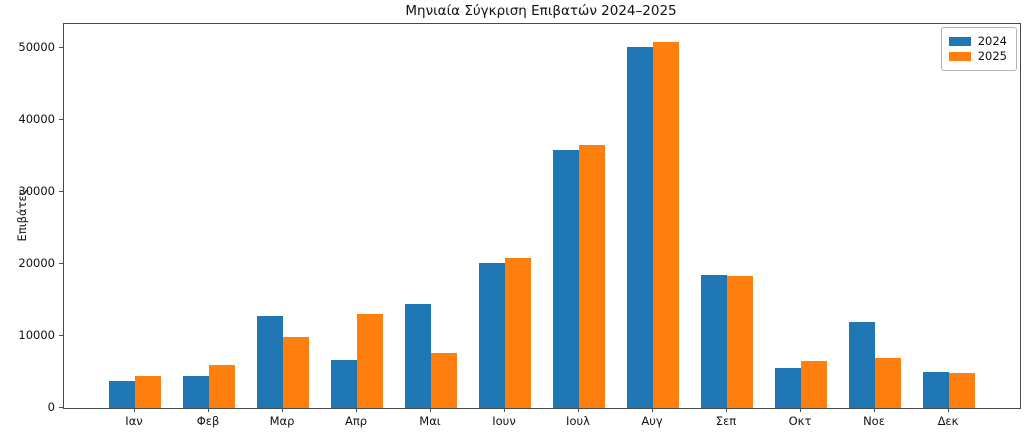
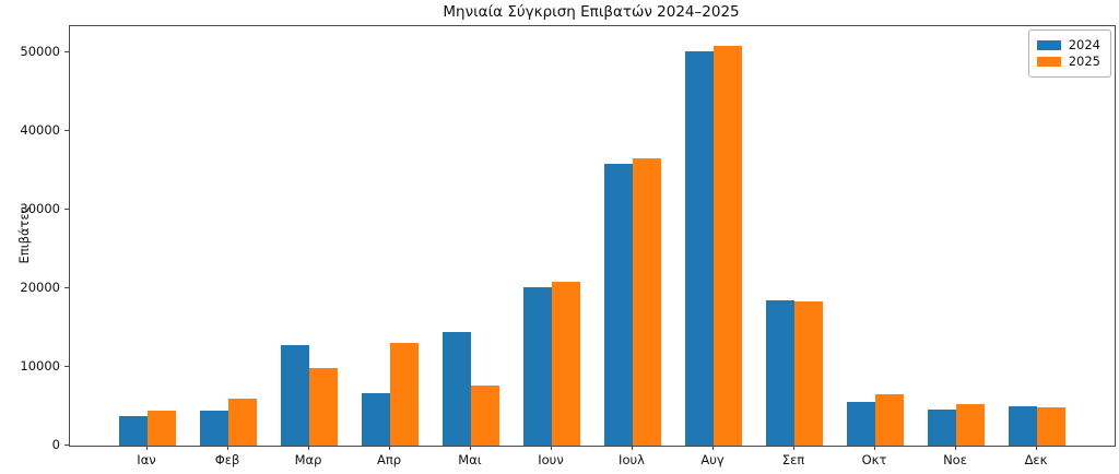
2024/Νοε: 12000 -> 5000
2025/Νοε: 7000 -> 5000
